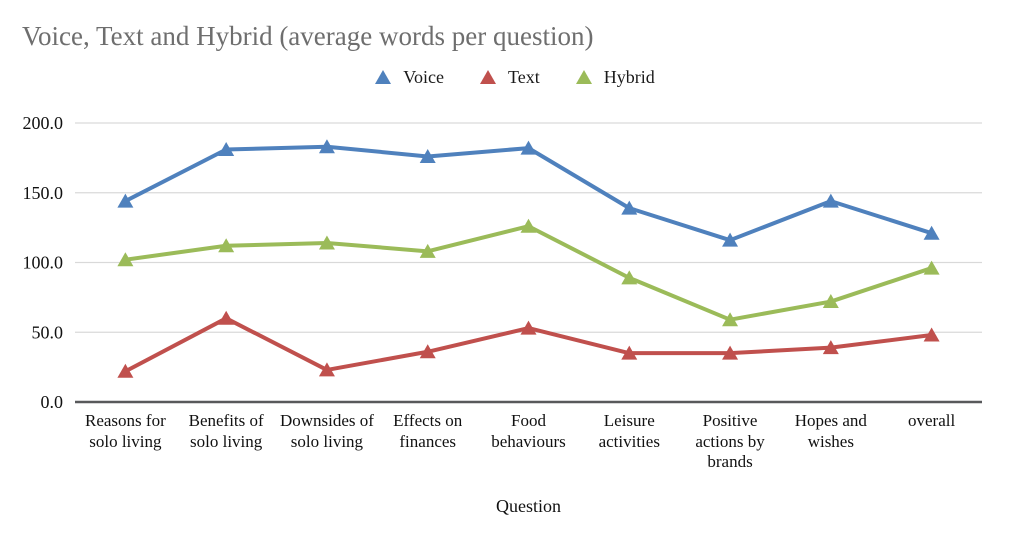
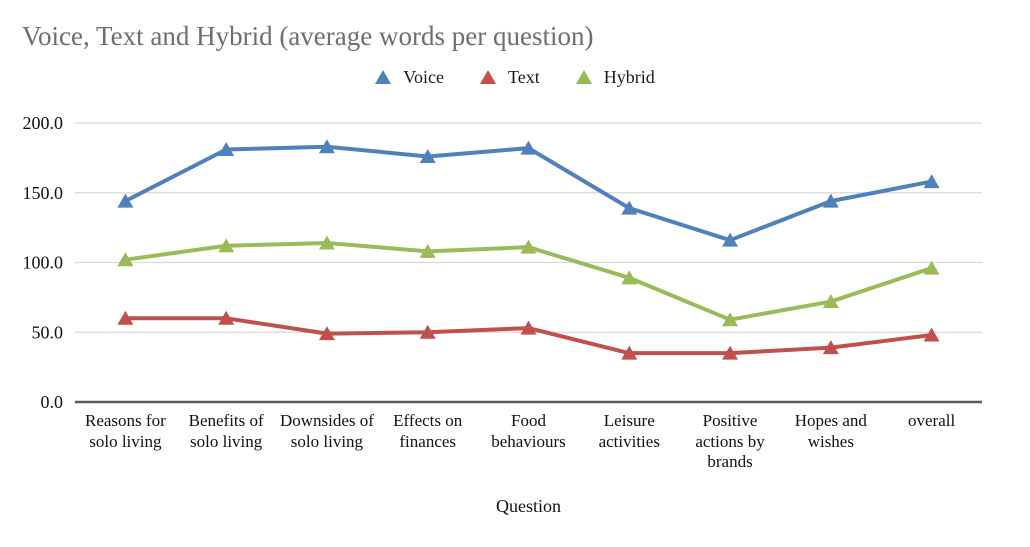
Text/Reasons for solo living: 22 -> 60
Text/Downsides of solo living: 23 -> 49
Text/Effects on finances: 36 -> 50
Hybrid/Food behaviours: 126 -> 111
Voice/overall: 121 -> 158
